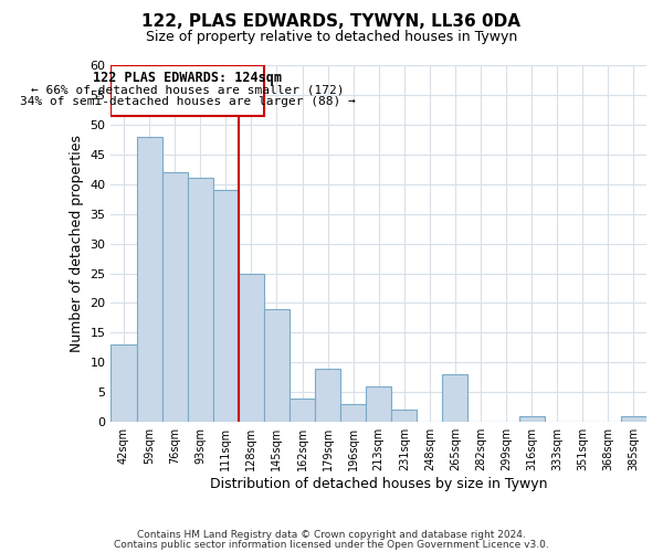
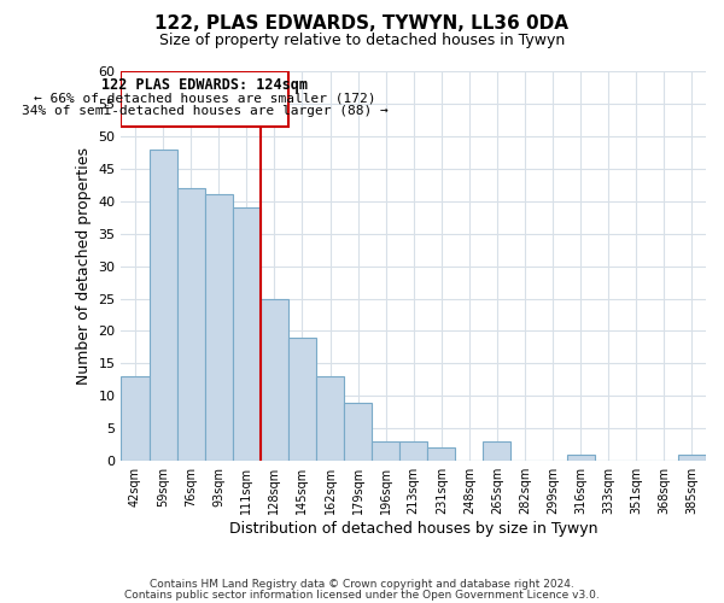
162sqm: 4 -> 13
213sqm: 6 -> 3
265sqm: 8 -> 3
